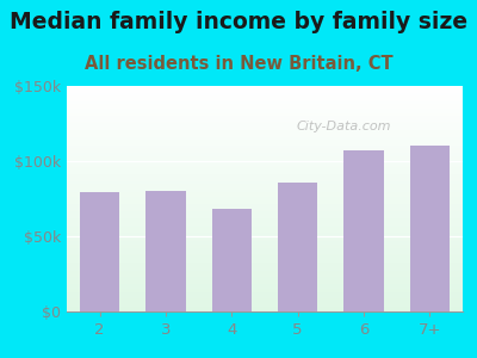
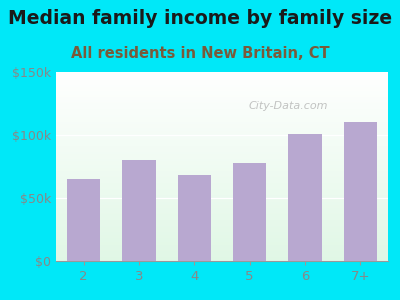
2: $79k -> $65k
5: $86k -> $78k
6: $107k -> $101k
